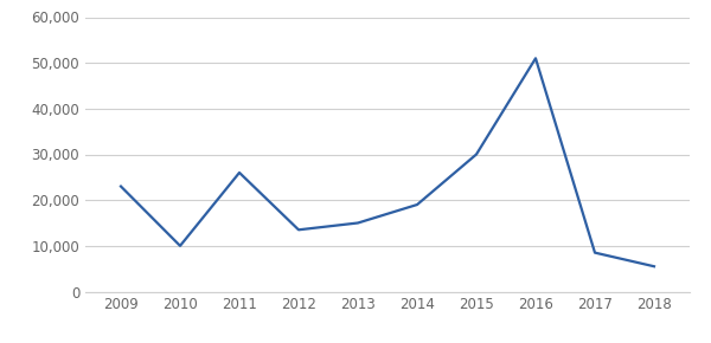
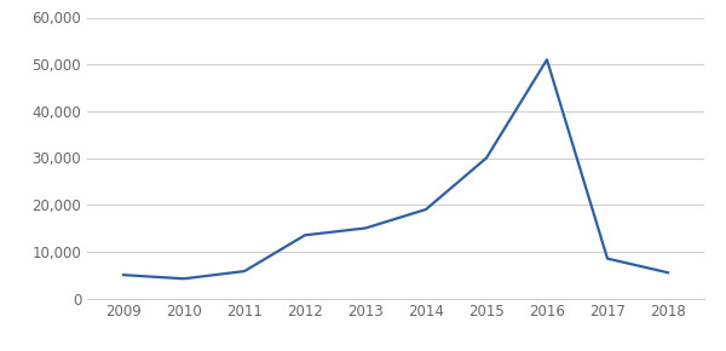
2009: 23,000 -> 5,000
2010: 10,000 -> 4,200
2011: 26,000 -> 5,800
